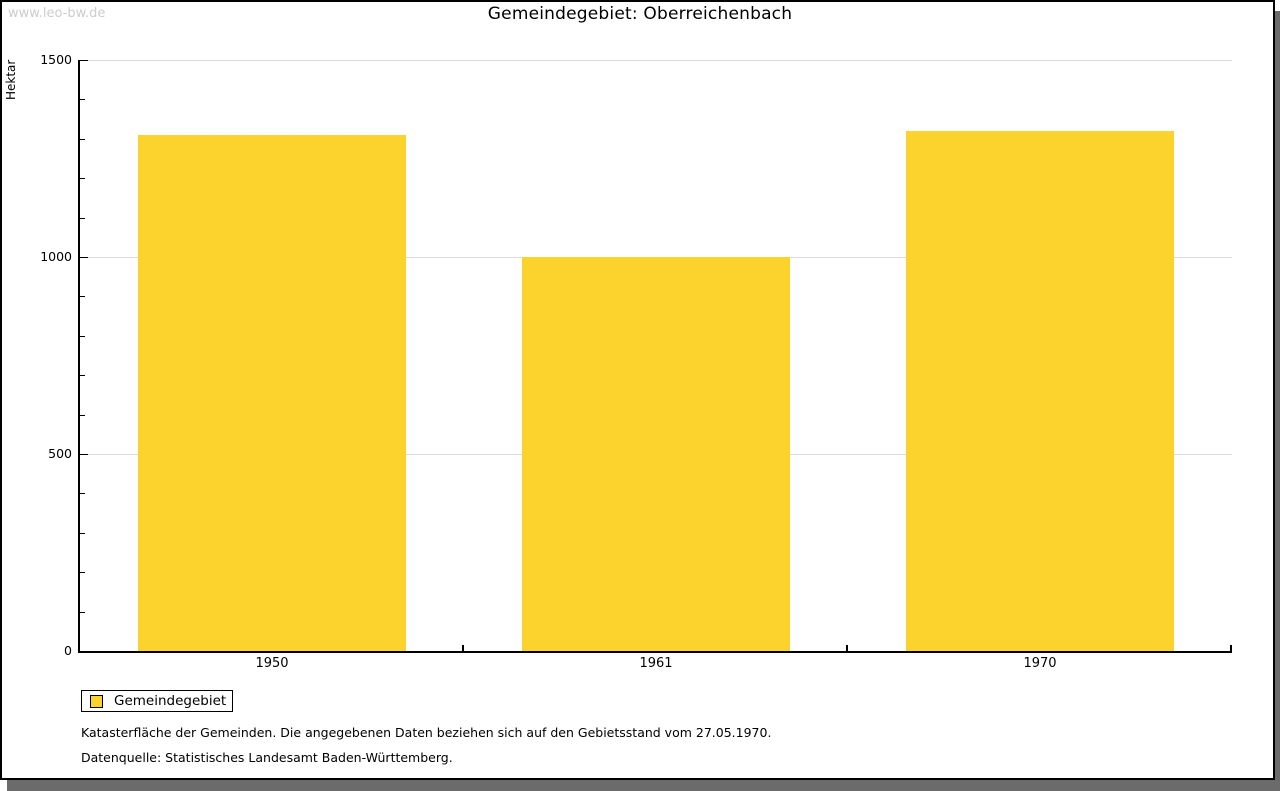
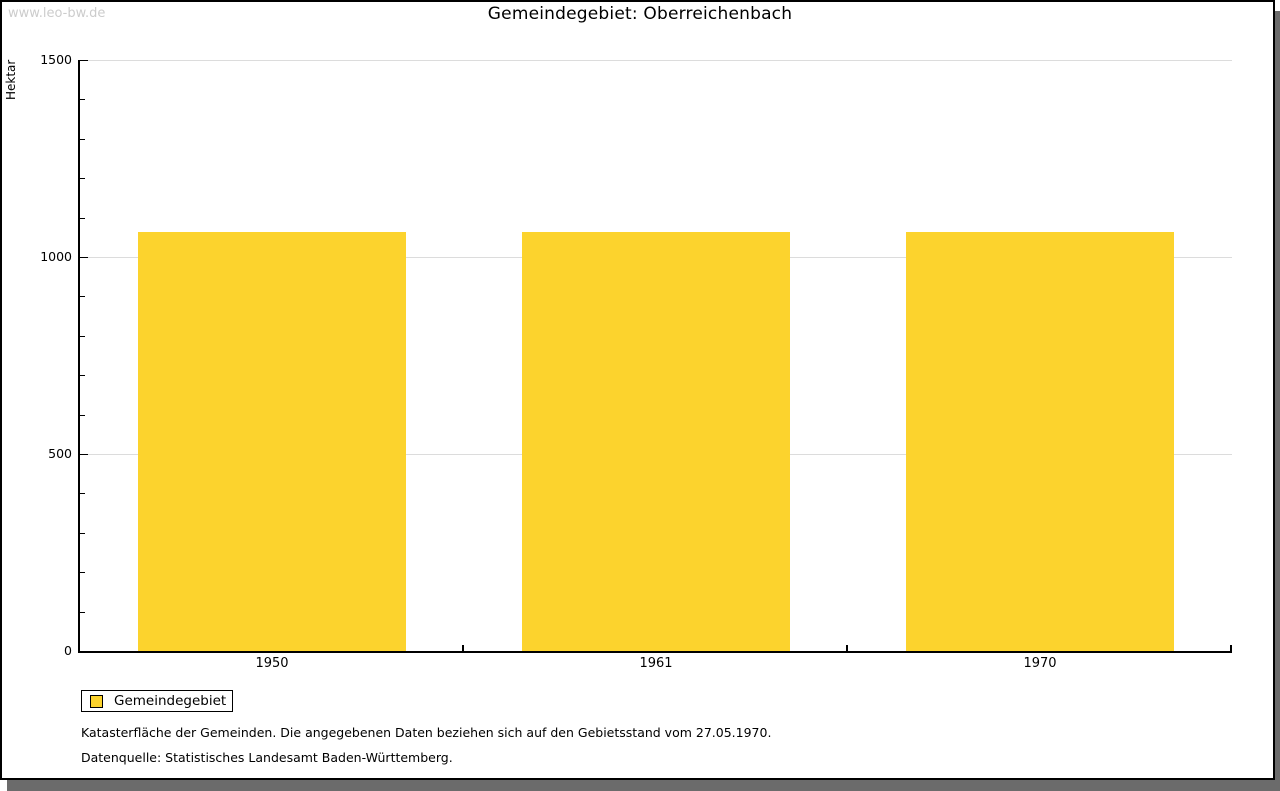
1950: 1310 -> 1060
1961: 1000 -> 1060
1970: 1320 -> 1060
